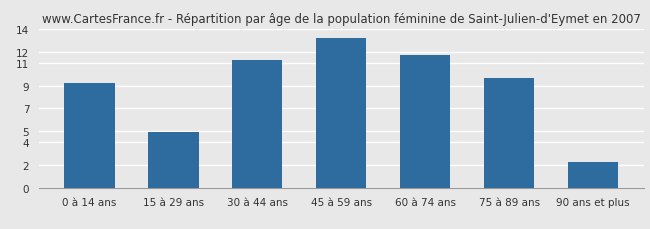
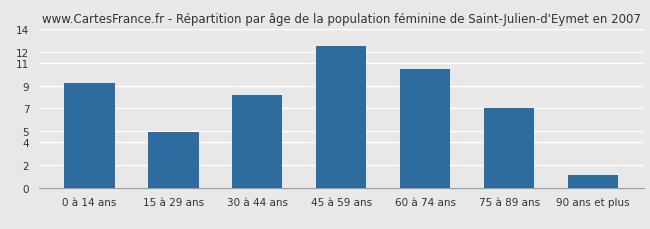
30 à 44 ans: 11.3 -> 8.2
45 à 59 ans: 13.2 -> 12.5
60 à 74 ans: 11.7 -> 10.5
75 à 89 ans: 9.7 -> 7.0
90 ans et plus: 2.3 -> 1.1
